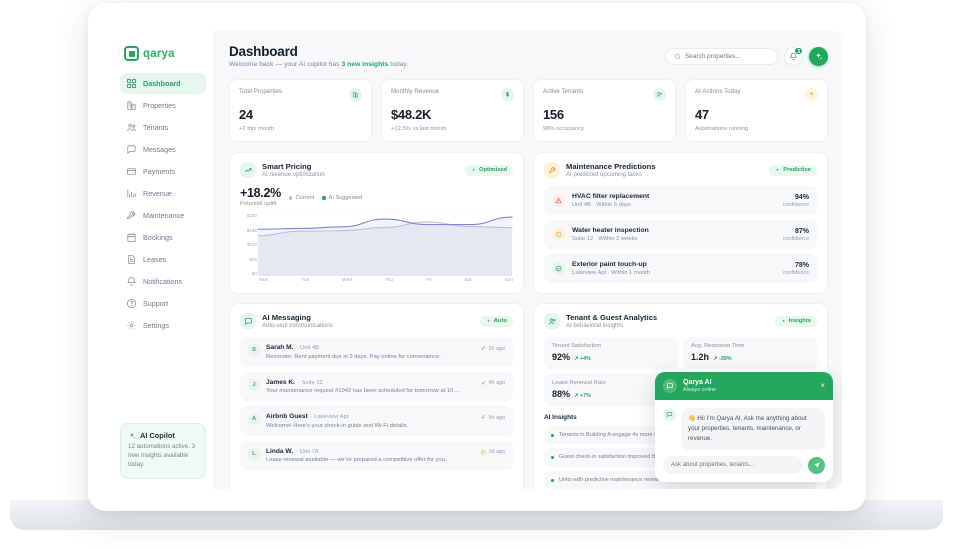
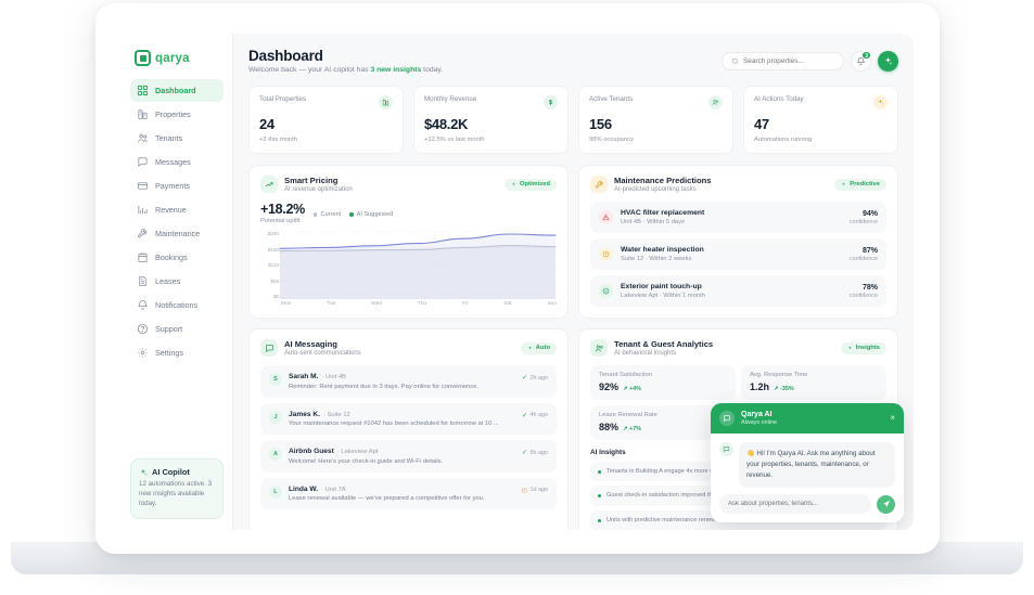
Current/Mon: $140 -> $160
AI Suggested/Thu: $200 -> $180
Current/Thu: $170 -> $160
AI Suggested/Fri: $180 -> $200
Current/Fri: $190 -> $170
AI Suggested/Sat: $180 -> $210
